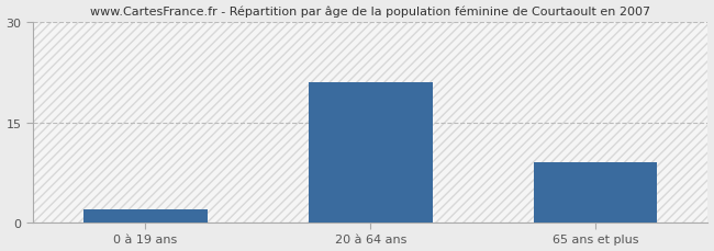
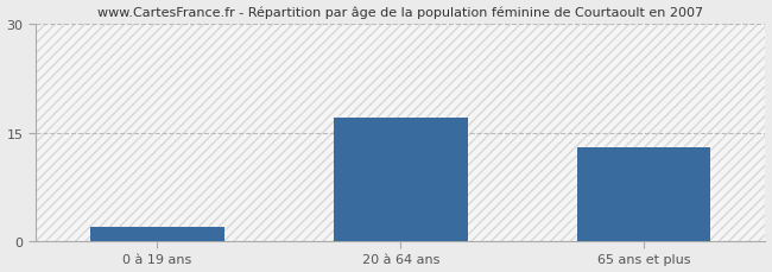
20 à 64 ans: 21 -> 17
65 ans et plus: 9 -> 13
